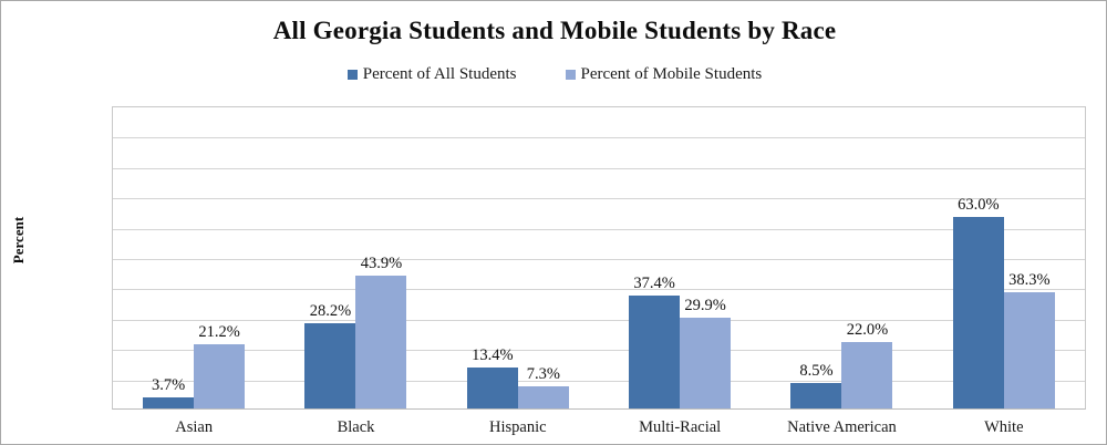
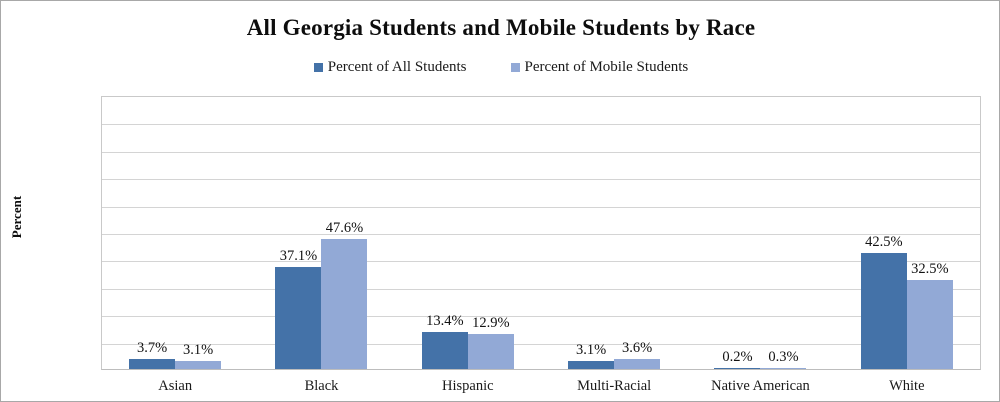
Percent of Mobile Students/Asian: 21.2% -> 3.1%
Percent of All Students/Black: 28.2% -> 37.1%
Percent of Mobile Students/Black: 43.9% -> 47.6%
Percent of Mobile Students/Hispanic: 7.3% -> 12.9%
Percent of All Students/Multi-Racial: 37.4% -> 3.1%
Percent of Mobile Students/Multi-Racial: 29.9% -> 3.6%
Percent of All Students/Native American: 8.5% -> 0.2%
Percent of Mobile Students/Native American: 22.0% -> 0.3%
Percent of All Students/White: 63.0% -> 42.5%
Percent of Mobile Students/White: 38.3% -> 32.5%
